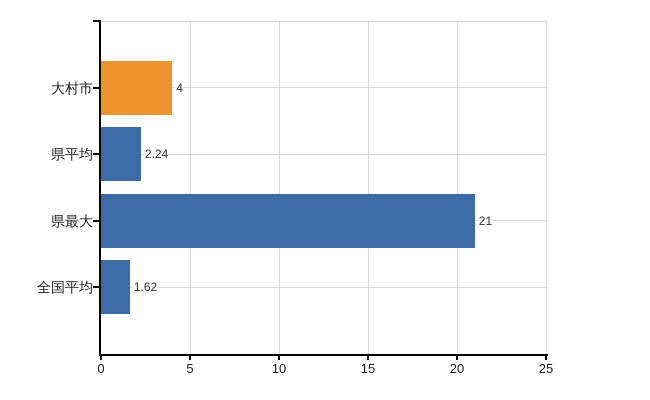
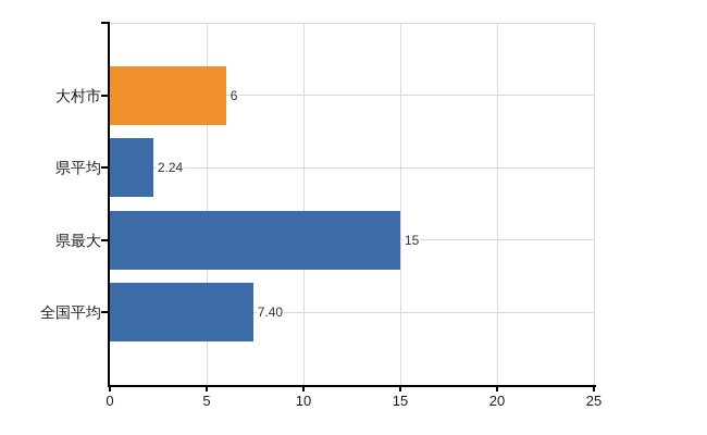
大村市: 4 -> 6
県最大: 21 -> 15
全国平均: 1.62 -> 7.40
